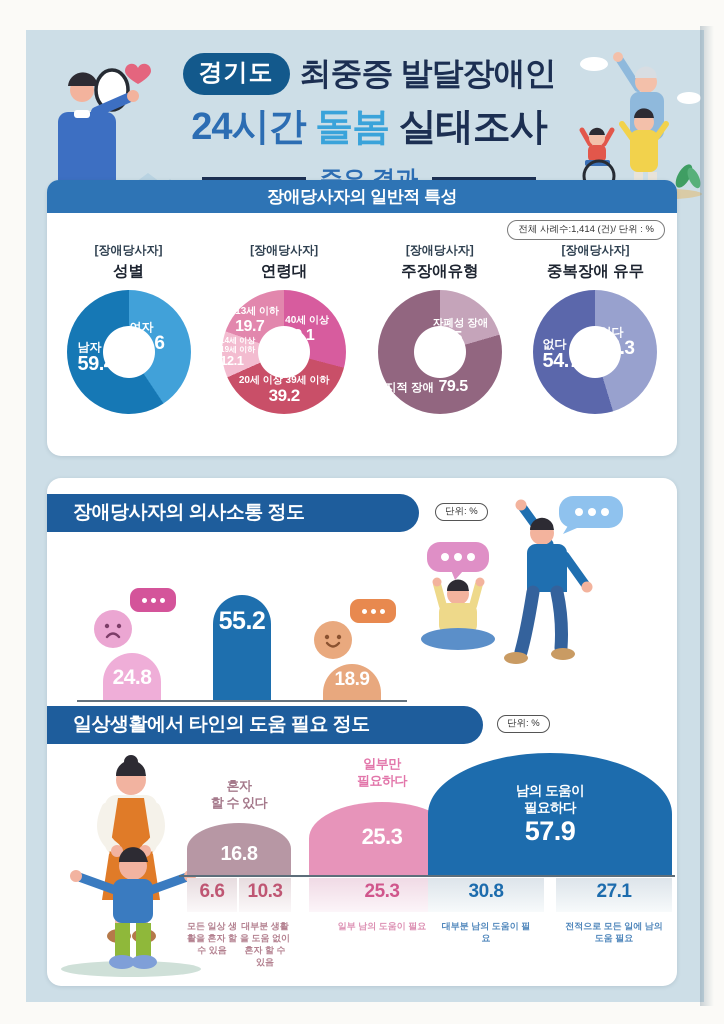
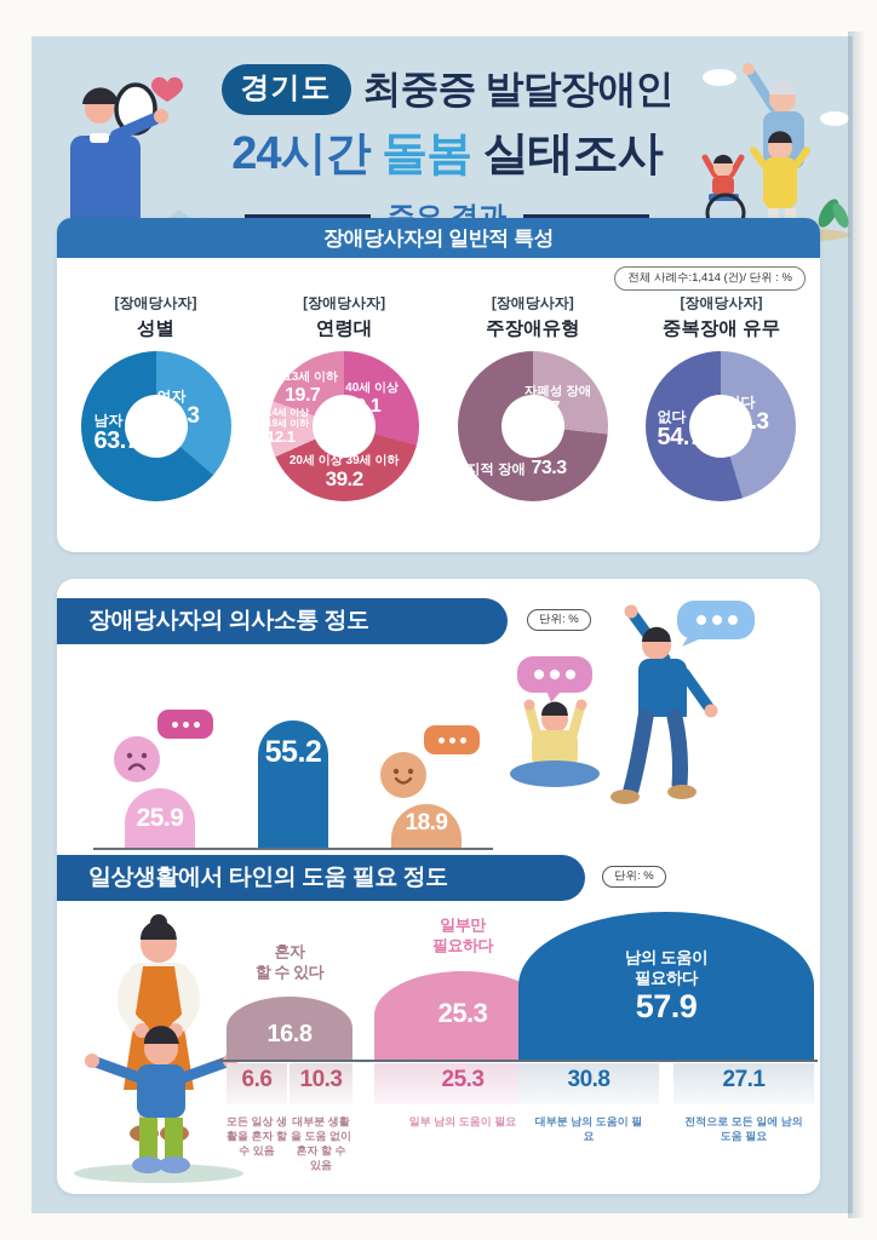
[장애당사자] 성별/여자: 40.6 -> 36.3
[장애당사자] 성별/남자: 59.4 -> 63.7
[장애당사자] 주장애유형/자폐성 장애: 20.5 -> 26.7
[장애당사자] 주장애유형/지적 장애: 79.5 -> 73.3
장애당사자의 의사소통 정도/의사소통 불가능: 24.8 -> 25.9
